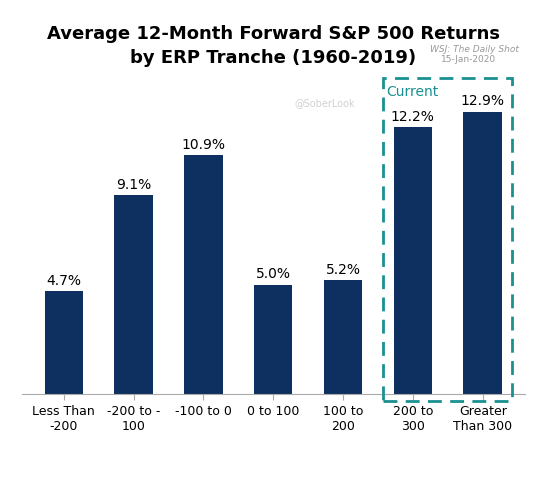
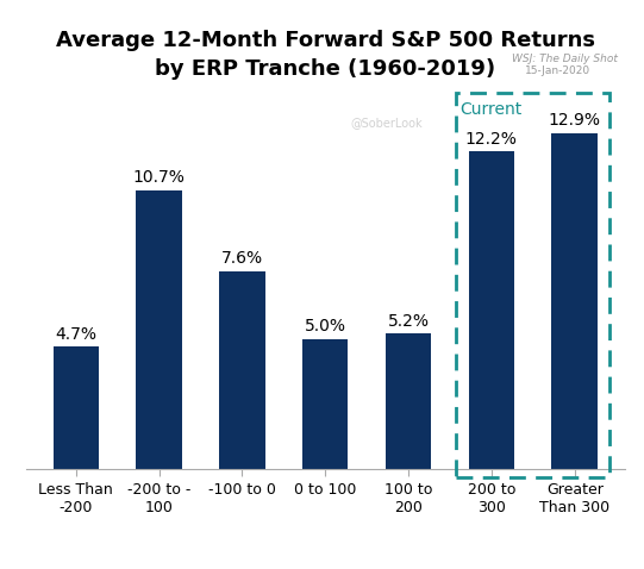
-200 to - 100: 9.1% -> 10.7%
-100 to 0: 10.9% -> 7.6%
